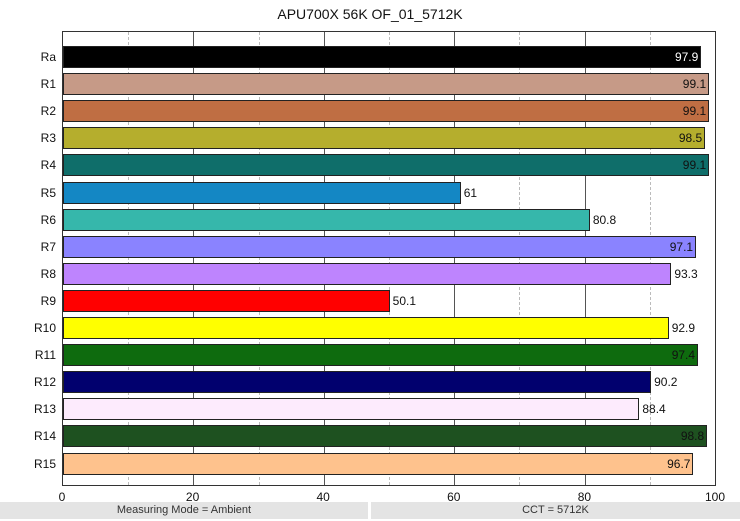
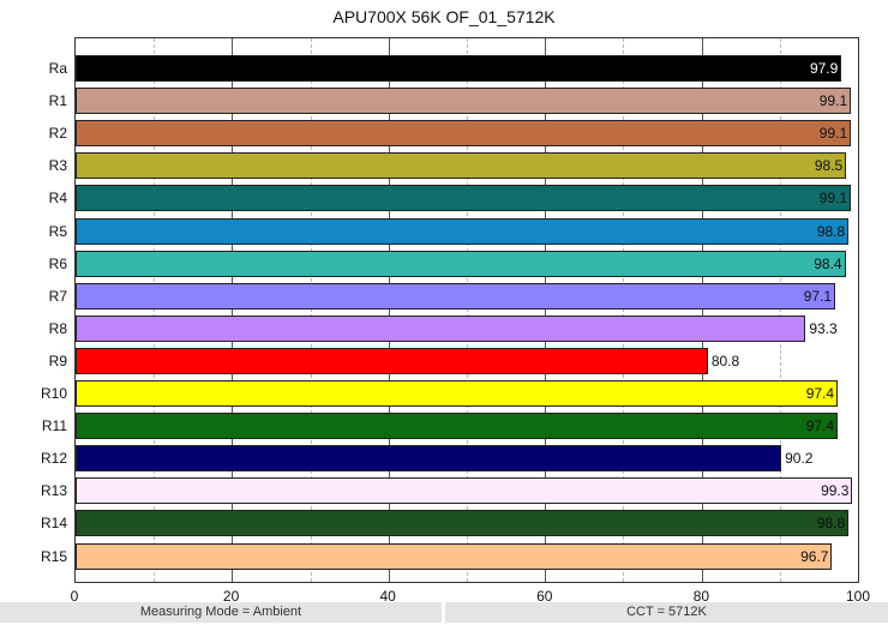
R5: 61 -> 98.8
R6: 80.8 -> 98.4
R9: 50.1 -> 80.8
R10: 92.9 -> 97.4
R13: 88.4 -> 99.3
